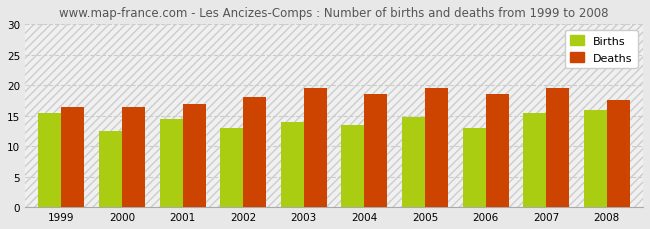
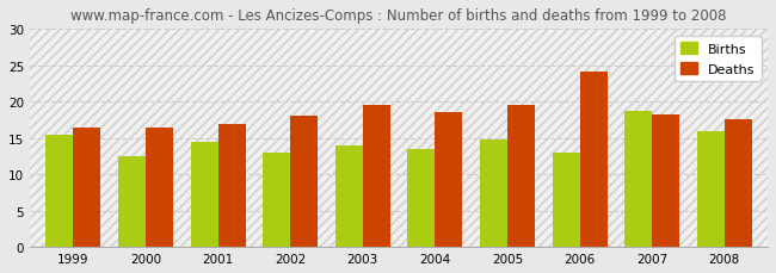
Deaths/2006: 18.5 -> 24.2
Births/2007: 15.5 -> 18.8
Deaths/2007: 19.5 -> 18.2
